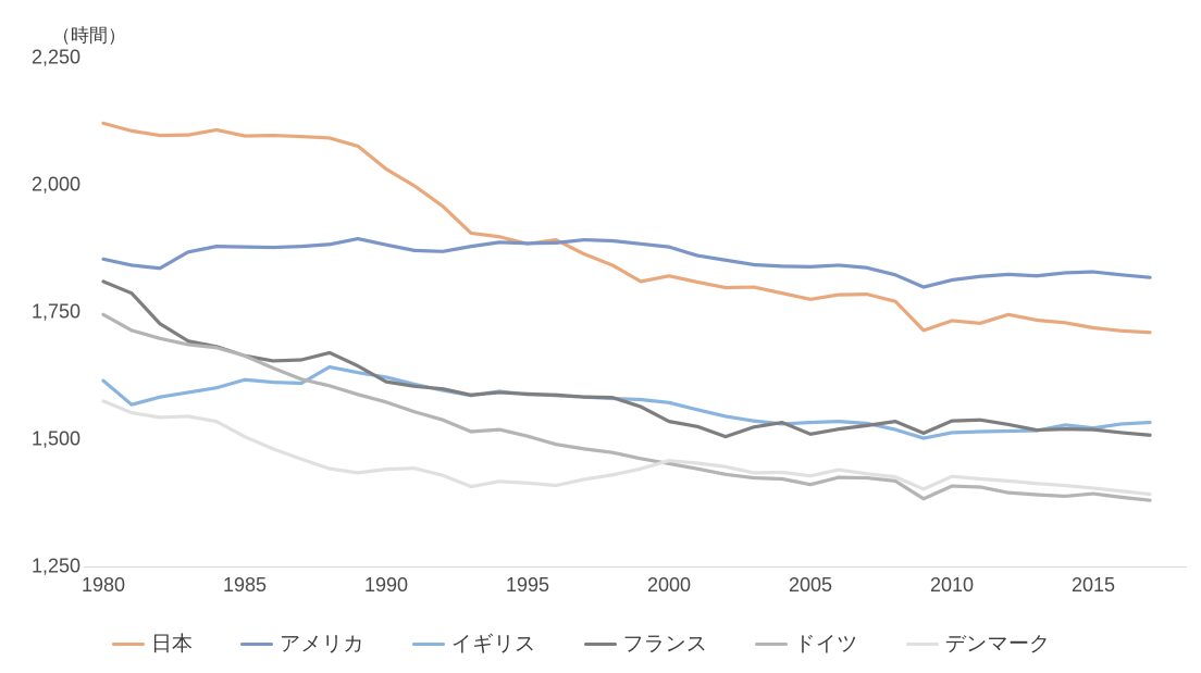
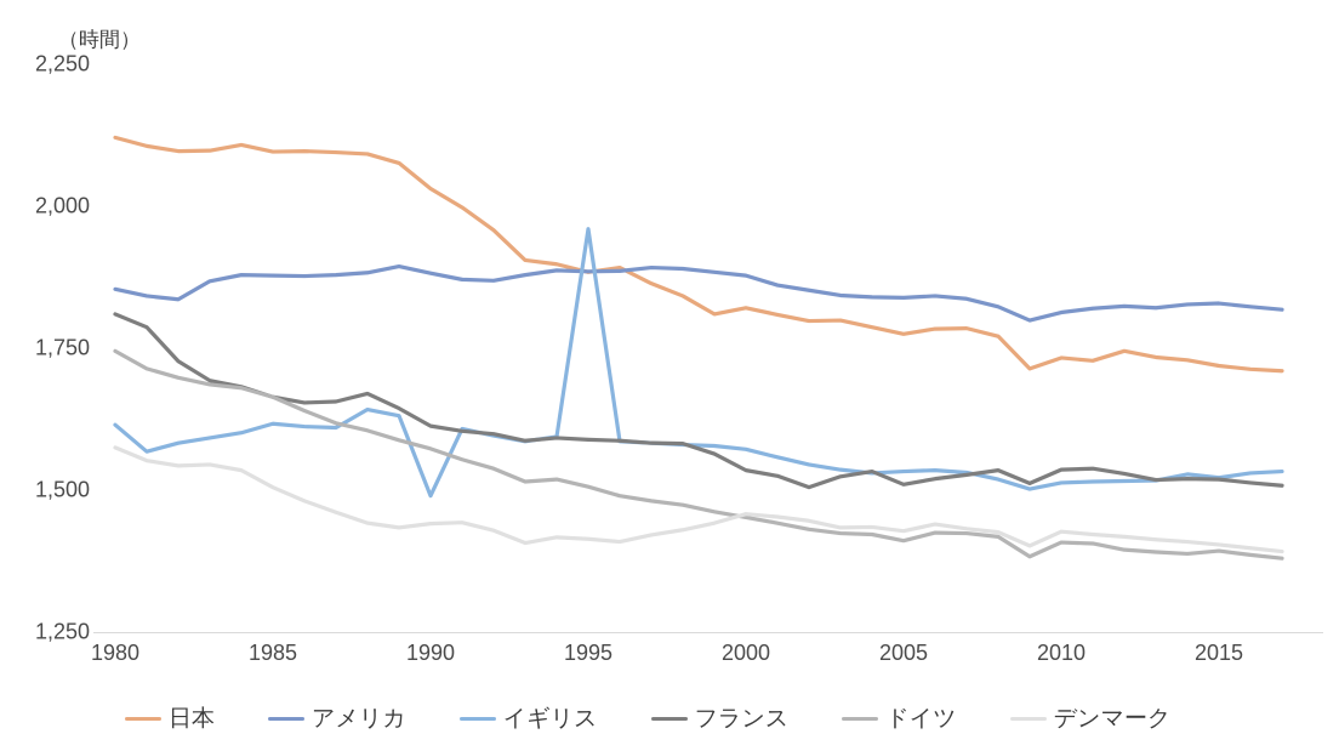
イギリス/1990: 1620 -> 1490
イギリス/1995: 1590 -> 1960
